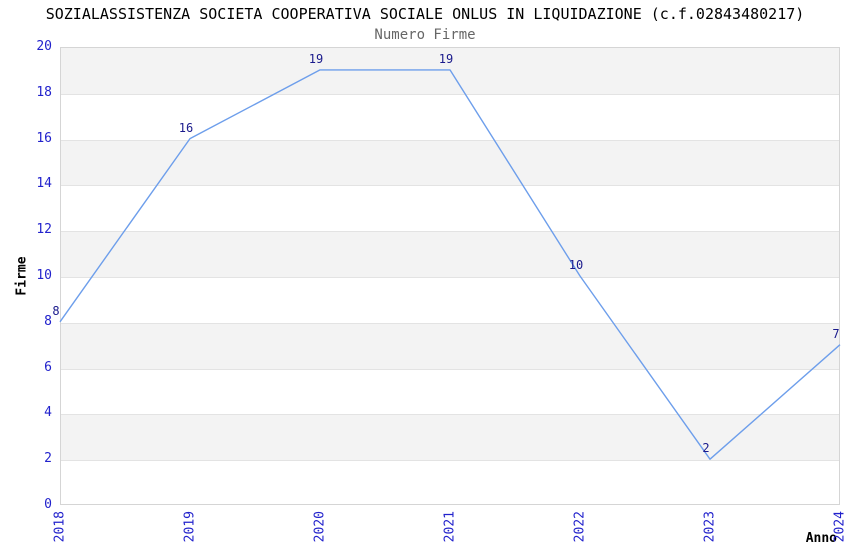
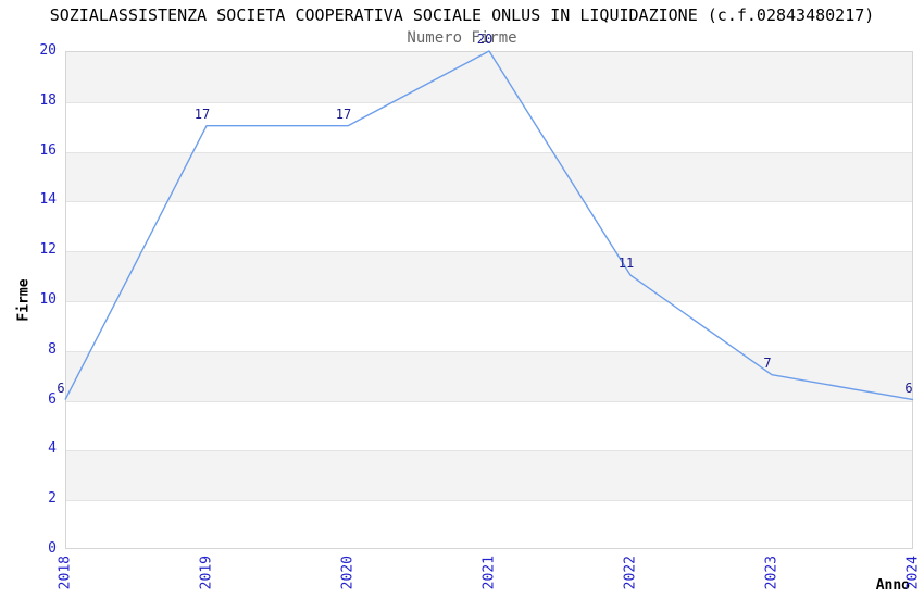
2018: 8 -> 6
2019: 16 -> 17
2020: 19 -> 17
2021: 19 -> 20
2022: 10 -> 11
2023: 2 -> 7
2024: 7 -> 6
